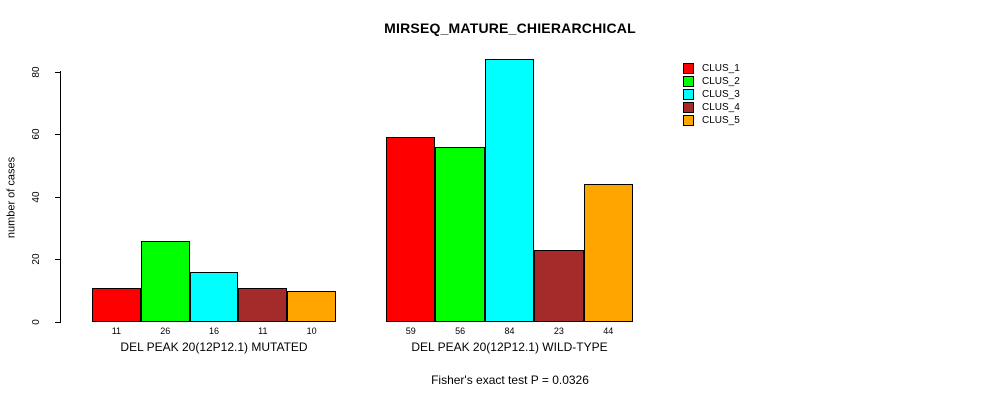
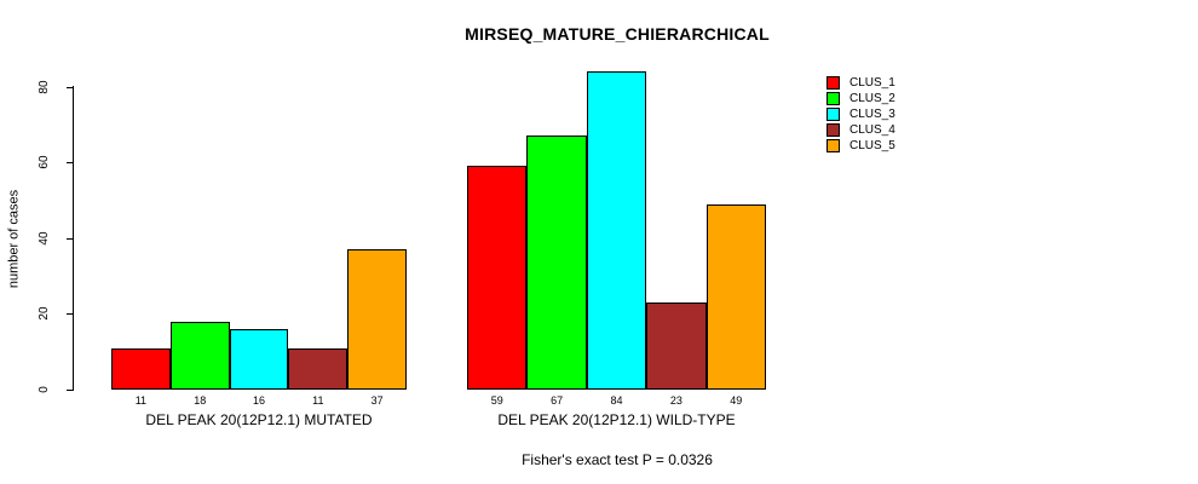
CLUS_2/DEL PEAK 20(12P12.1) MUTATED: 26 -> 18
CLUS_5/DEL PEAK 20(12P12.1) MUTATED: 10 -> 37
CLUS_2/DEL PEAK 20(12P12.1) WILD-TYPE: 56 -> 67
CLUS_5/DEL PEAK 20(12P12.1) WILD-TYPE: 44 -> 49
